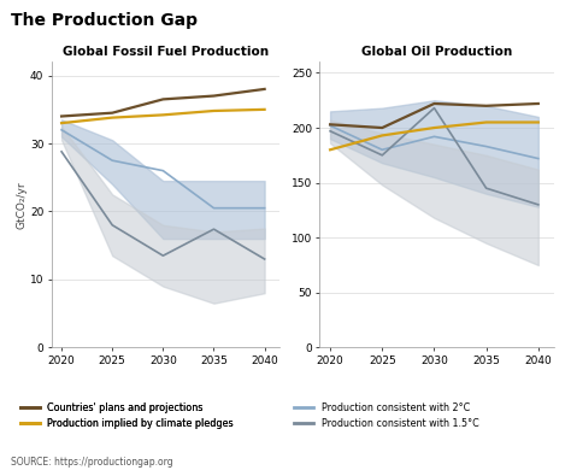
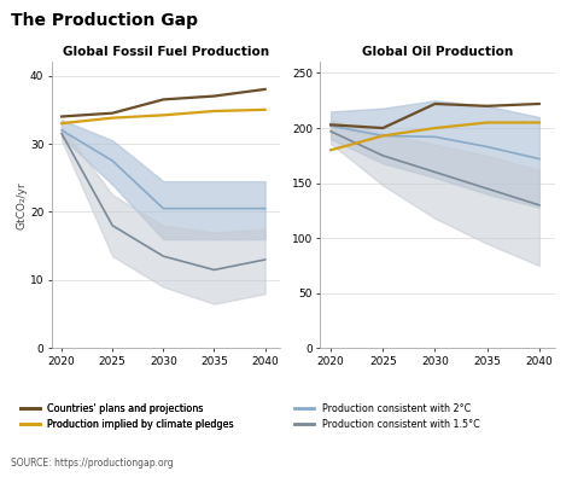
Global Fossil Fuel Production/Production consistent with 1.5°C/2020: 28.8 -> 31.5
Global Fossil Fuel Production/Production consistent with 2°C/2030: 26.0 -> 20.5
Global Fossil Fuel Production/Production consistent with 1.5°C/2035: 17.4 -> 11.5
Global Oil Production/Production consistent with 2°C/2025: 180 -> 193
Global Oil Production/Production consistent with 1.5°C/2030: 218 -> 160
